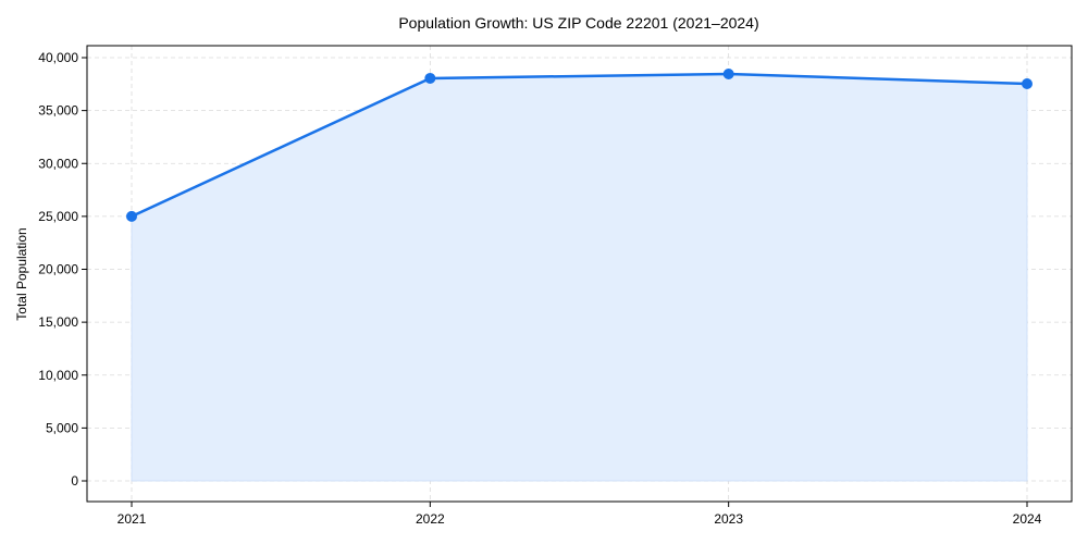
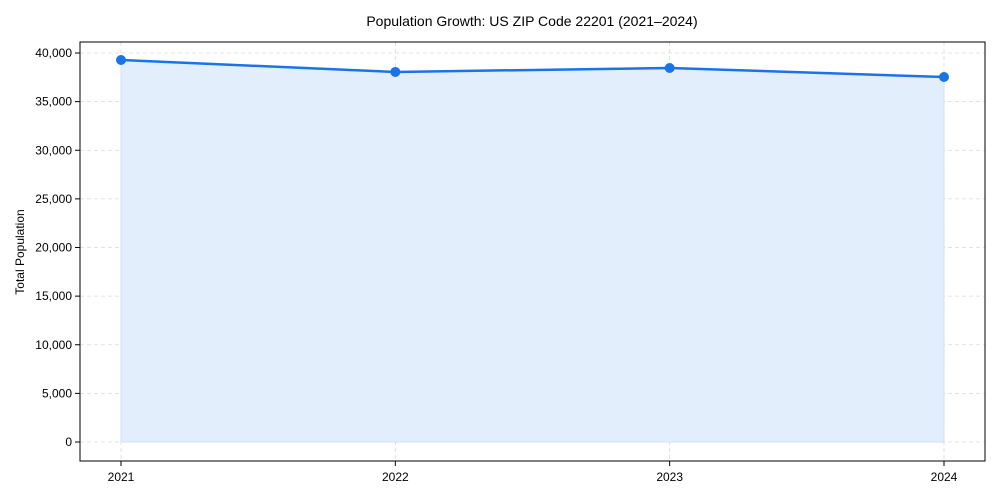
2021: 25000 -> 39000
